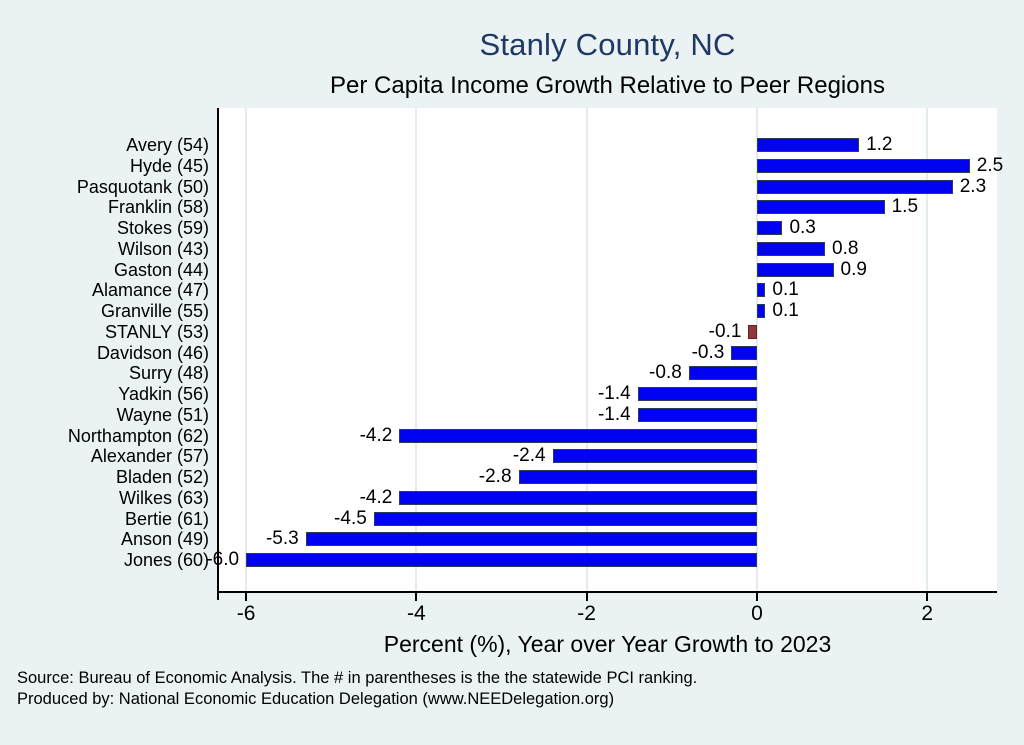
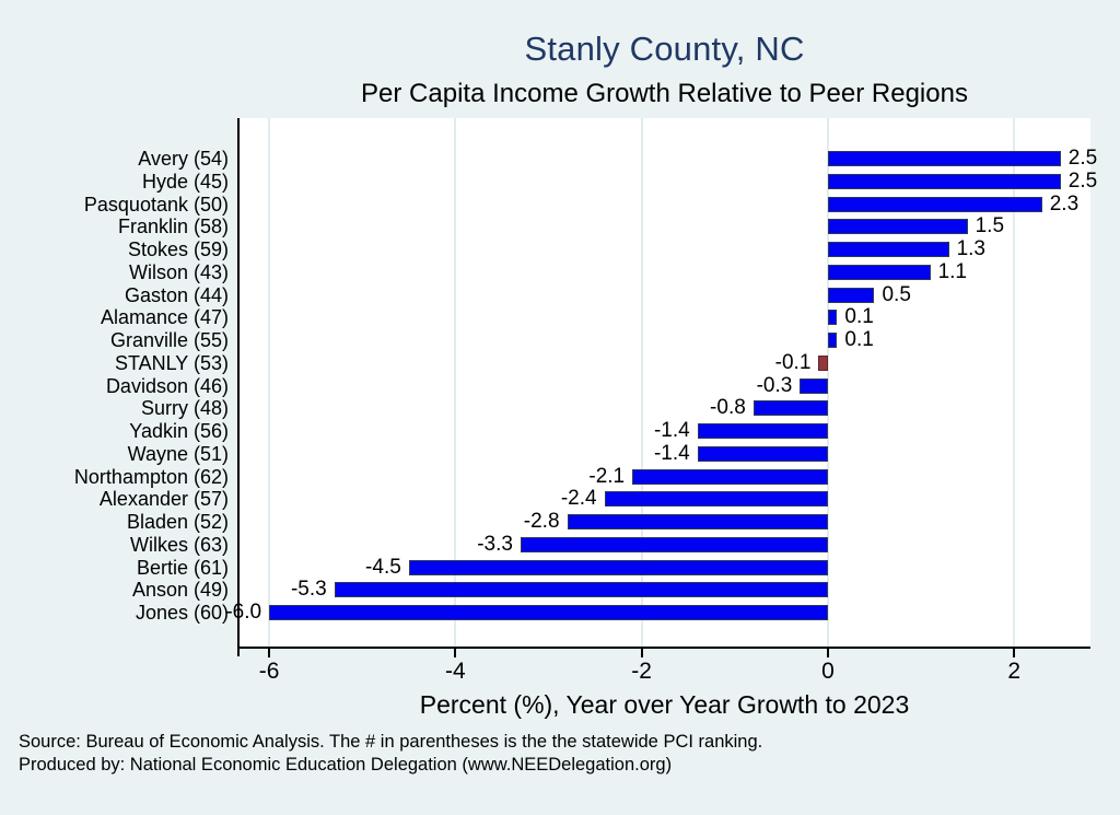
Avery (54): 1.2 -> 2.5
Stokes (59): 0.3 -> 1.3
Wilson (43): 0.8 -> 1.1
Gaston (44): 0.9 -> 0.5
Northampton (62): -4.2 -> -2.1
Wilkes (63): -4.2 -> -3.3
